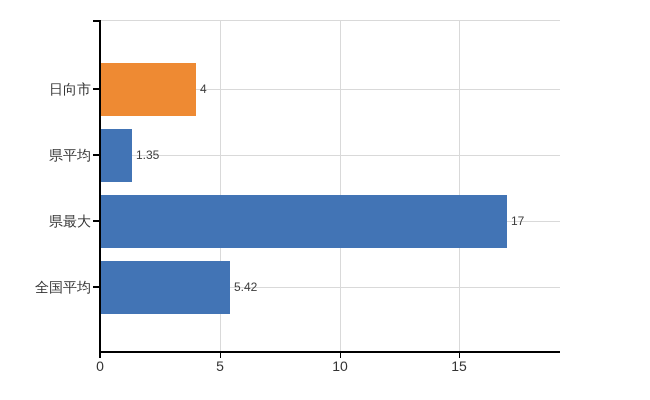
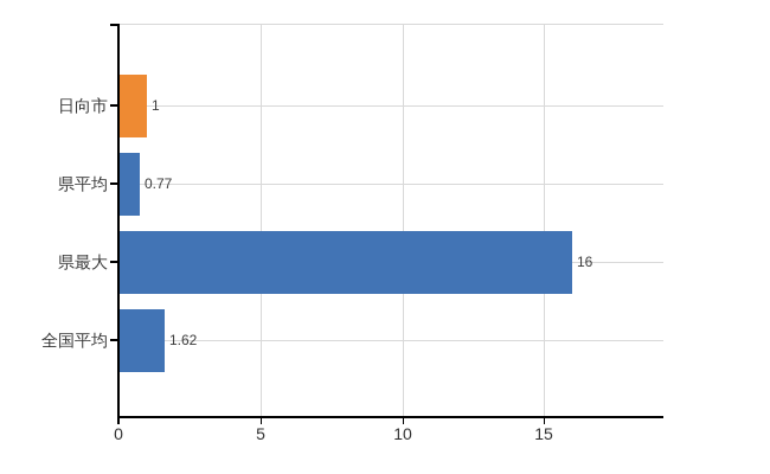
日向市: 4 -> 1
県平均: 1.35 -> 0.77
県最大: 17 -> 16
全国平均: 5.42 -> 1.62
